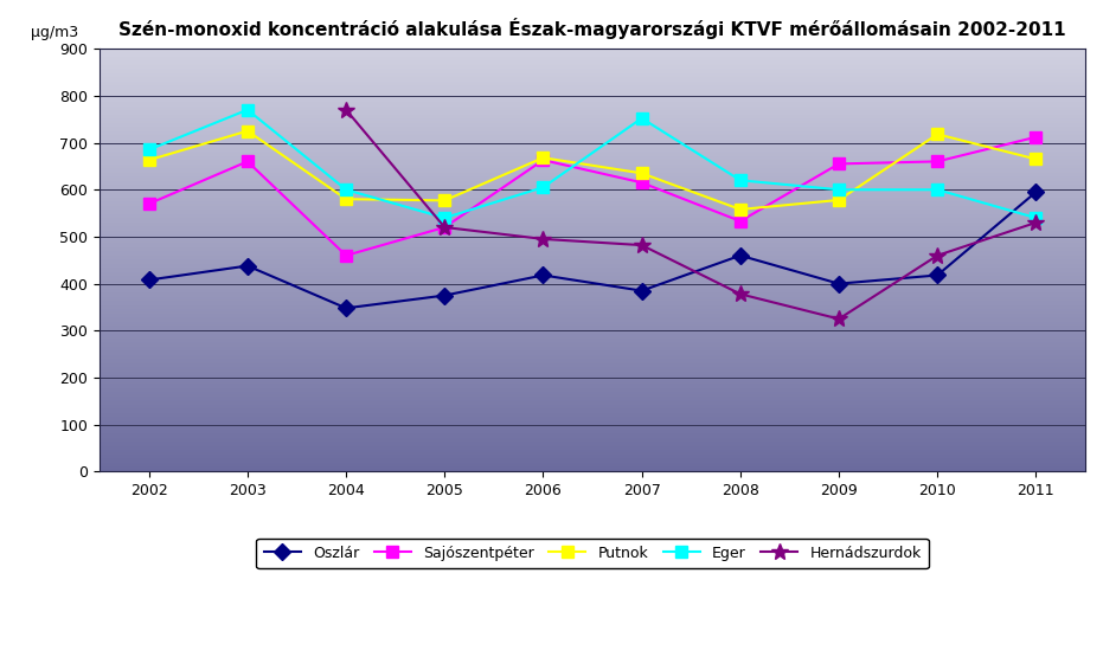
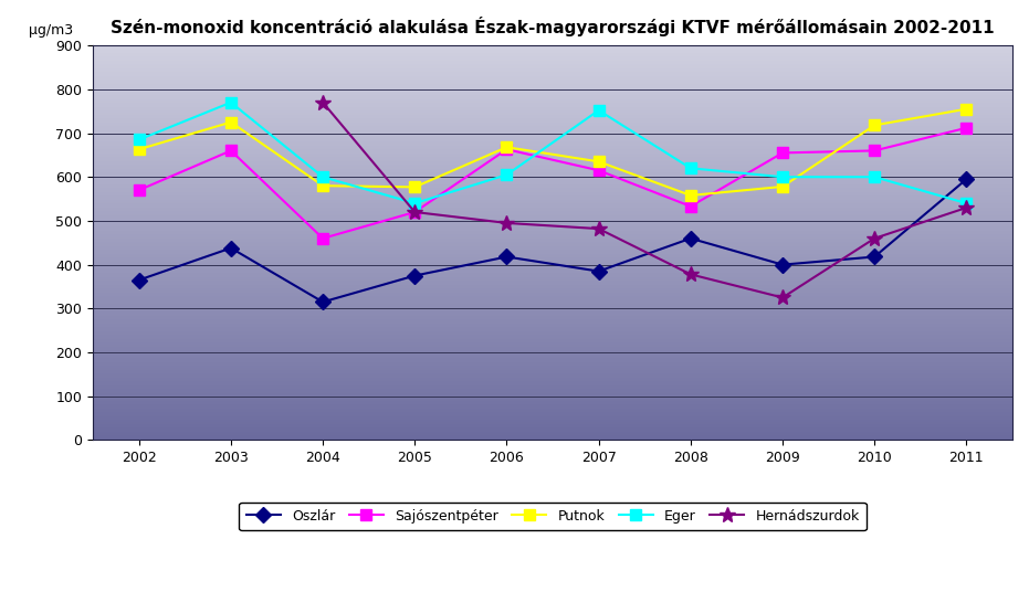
Oszlár/2002: 408 -> 365
Oszlár/2004: 348 -> 315
Putnok/2011: 665 -> 755
